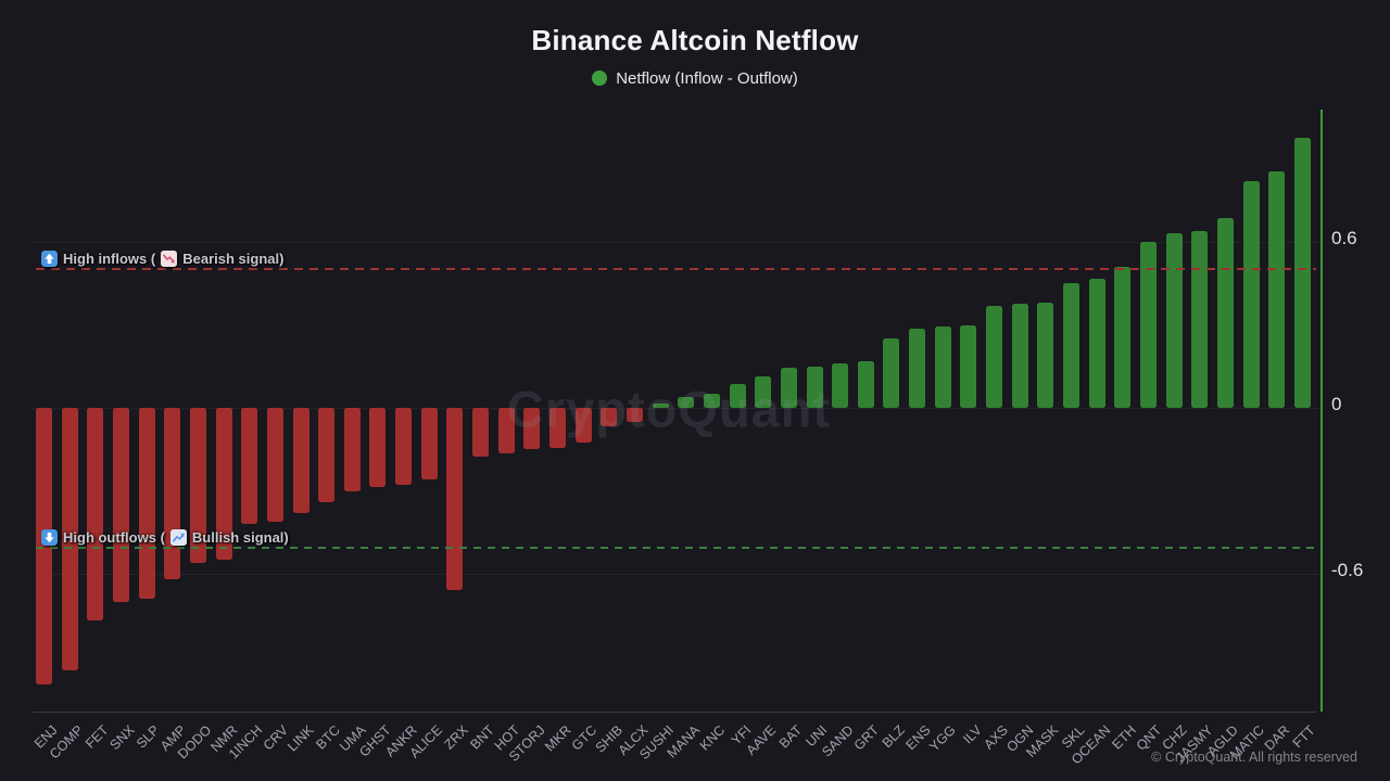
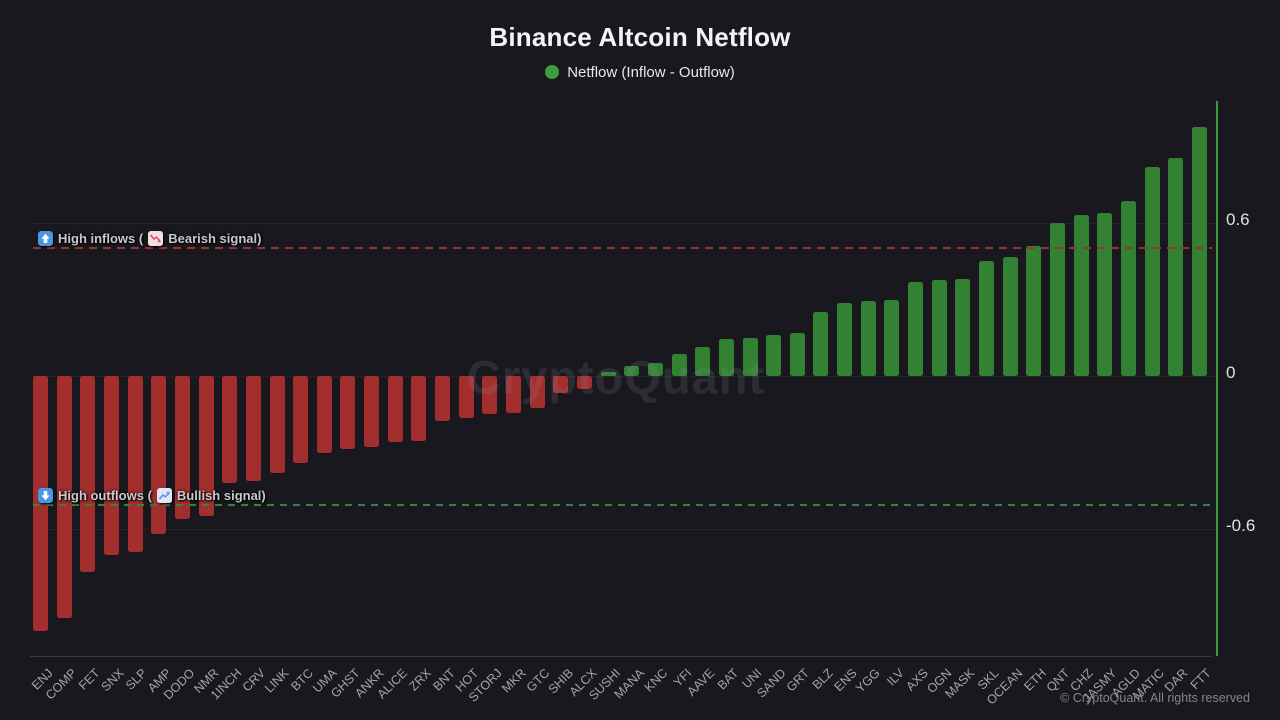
ZRX: -0.66 -> -0.26
